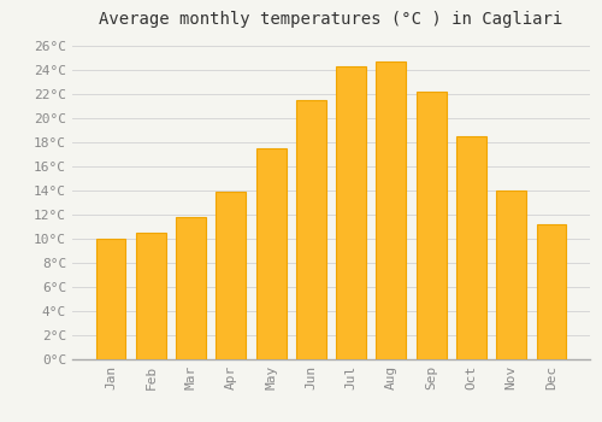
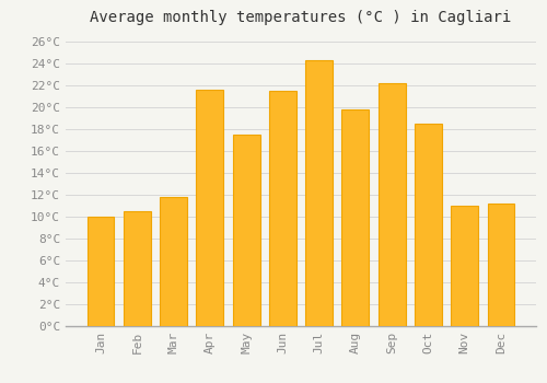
Apr: 13.9°C -> 21.6°C
Aug: 24.7°C -> 19.8°C
Nov: 14.0°C -> 11.0°C
